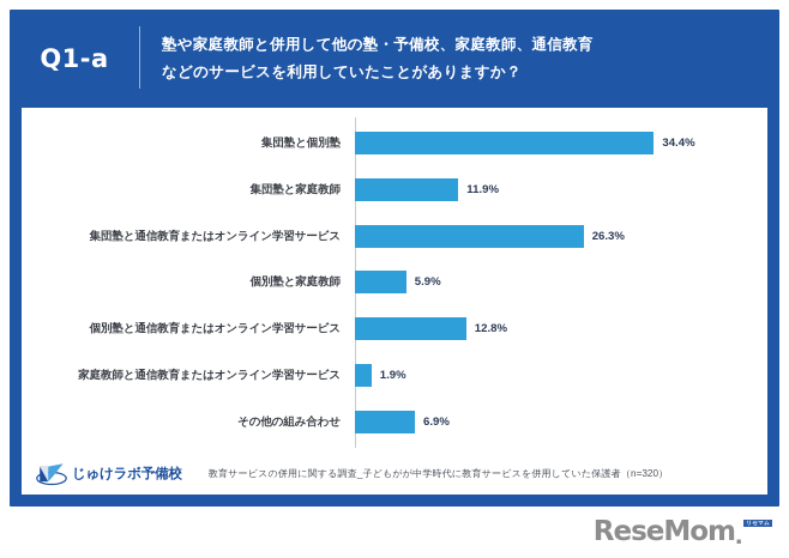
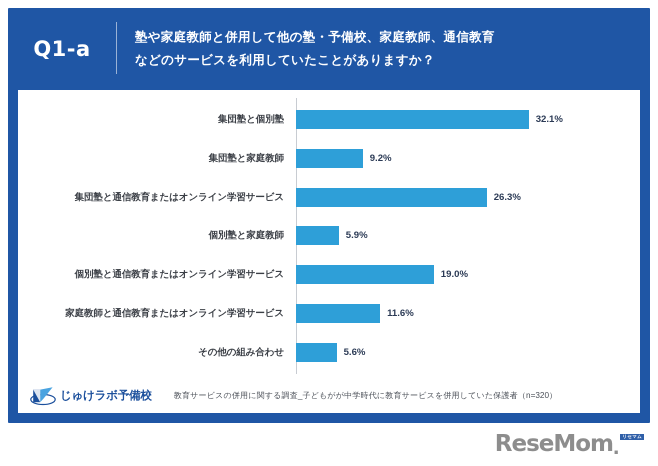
集団塾と個別塾: 34.4% -> 32.1%
集団塾と家庭教師: 11.9% -> 9.2%
個別塾と通信教育またはオンライン学習サービス: 12.8% -> 19.0%
家庭教師と通信教育またはオンライン学習サービス: 1.9% -> 11.6%
その他の組み合わせ: 6.9% -> 5.6%
